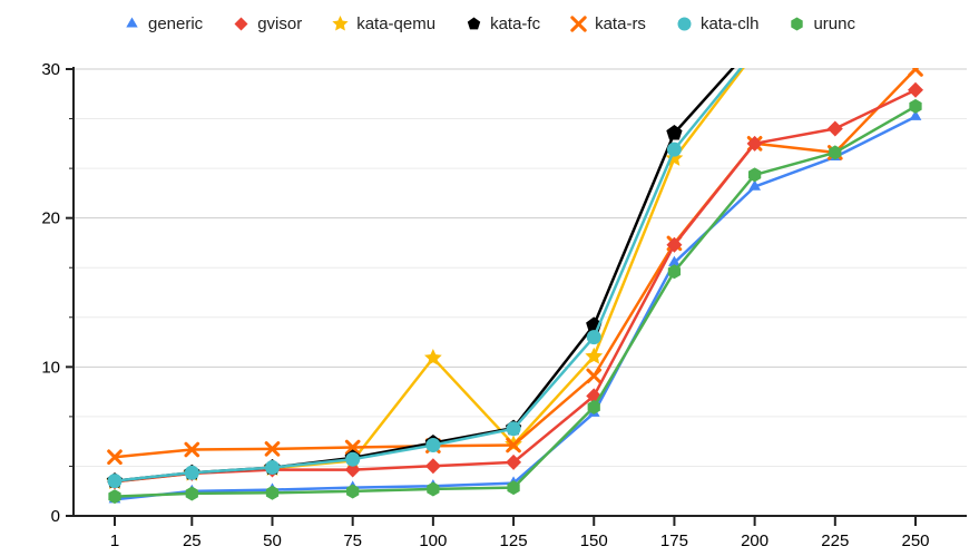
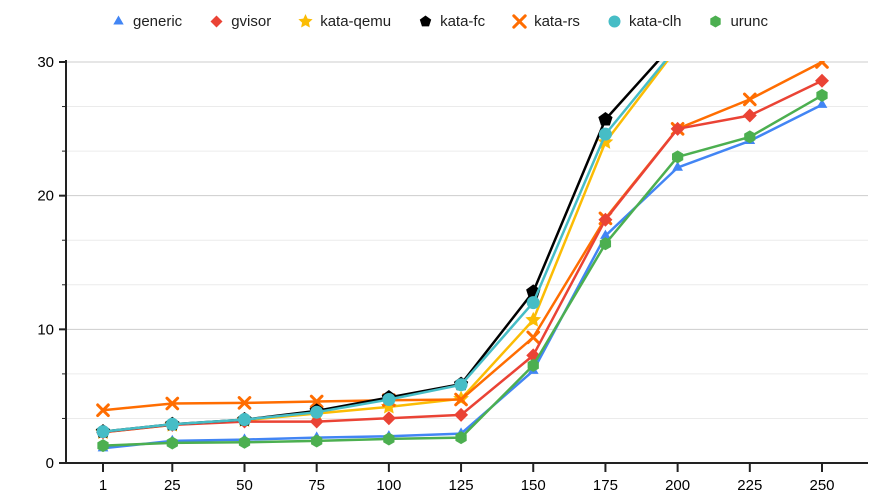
kata-qemu/100: 10.6 -> 4.2
kata-rs/225: 24.4 -> 27.2
